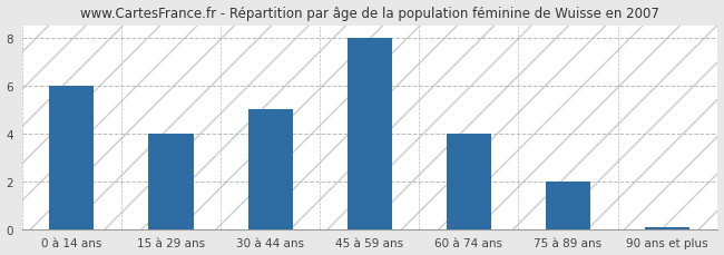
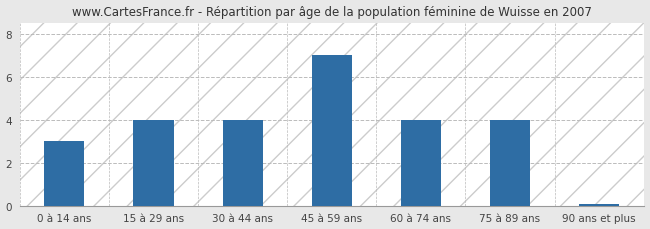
0 à 14 ans: 6.00 -> 3.00
30 à 44 ans: 5.00 -> 4.00
45 à 59 ans: 8.00 -> 7.00
75 à 89 ans: 2.00 -> 4.00
